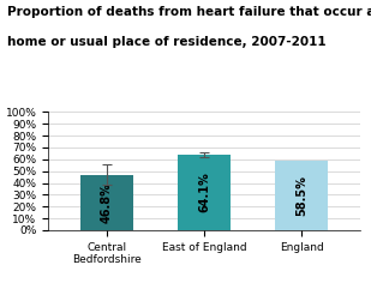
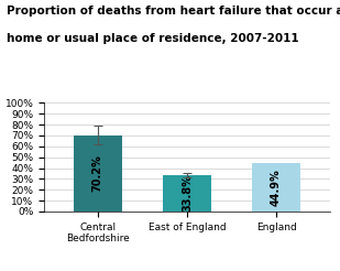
Central Bedfordshire: 46.8% -> 70.2%
East of England: 64.1% -> 33.8%
England: 58.5% -> 44.9%
